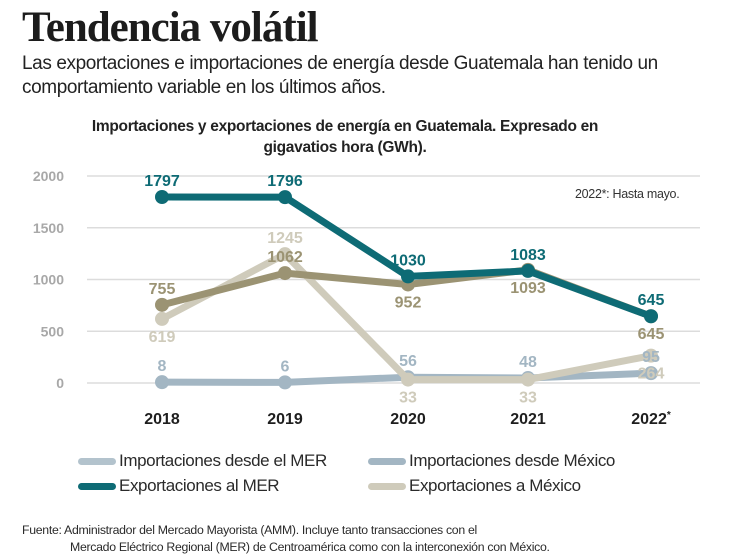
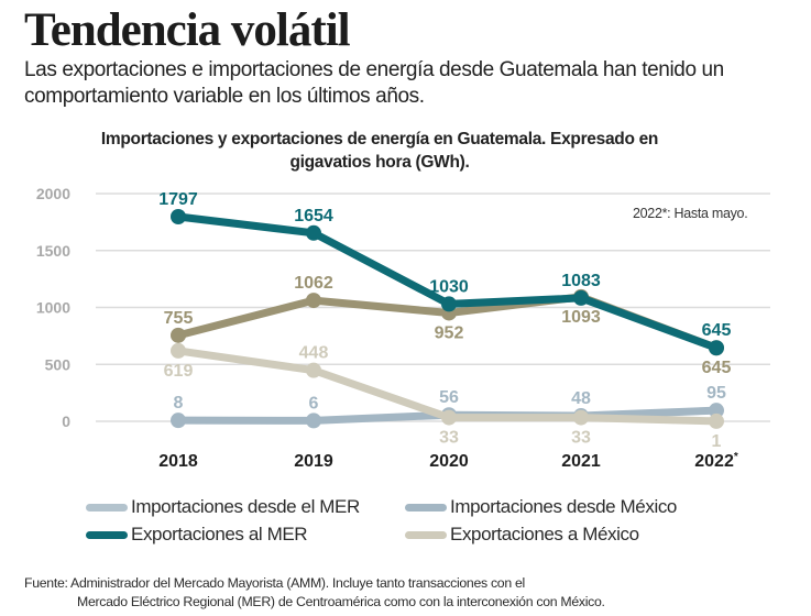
Exportaciones al MER/2019: 1796 -> 1654
Exportaciones a México/2019: 1245 -> 448
Exportaciones a México/2022*: 264 -> 1
